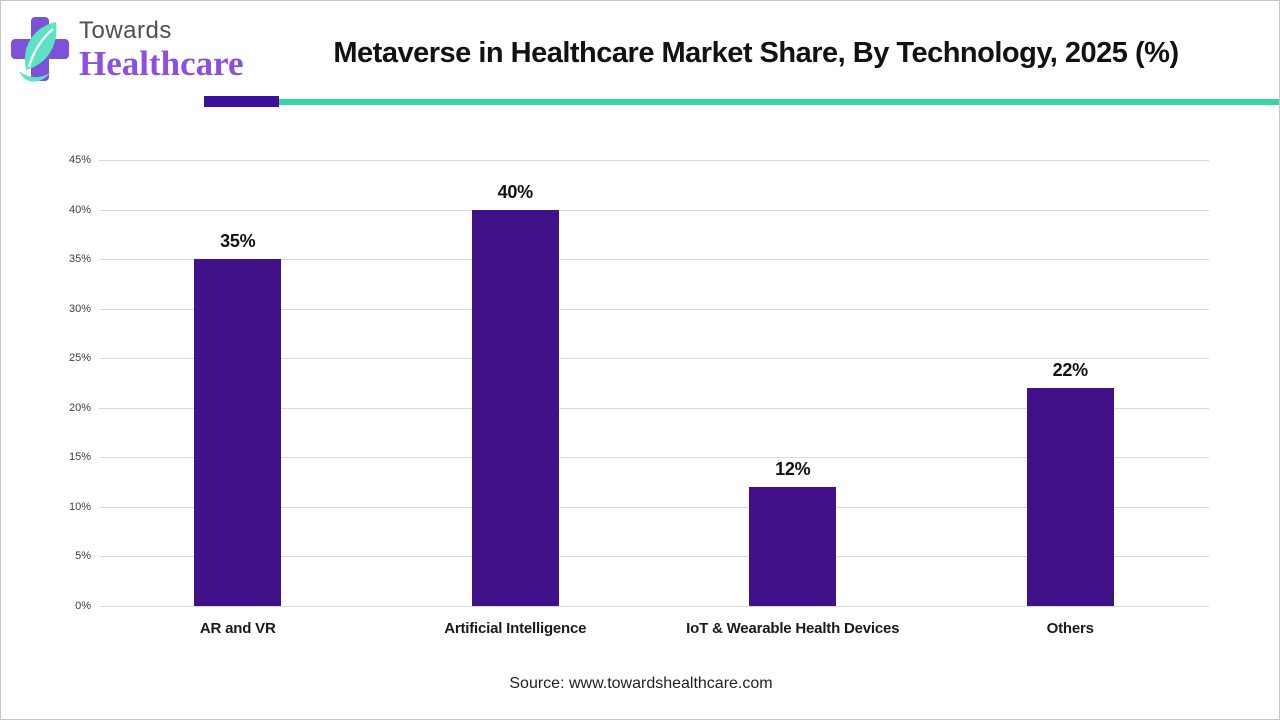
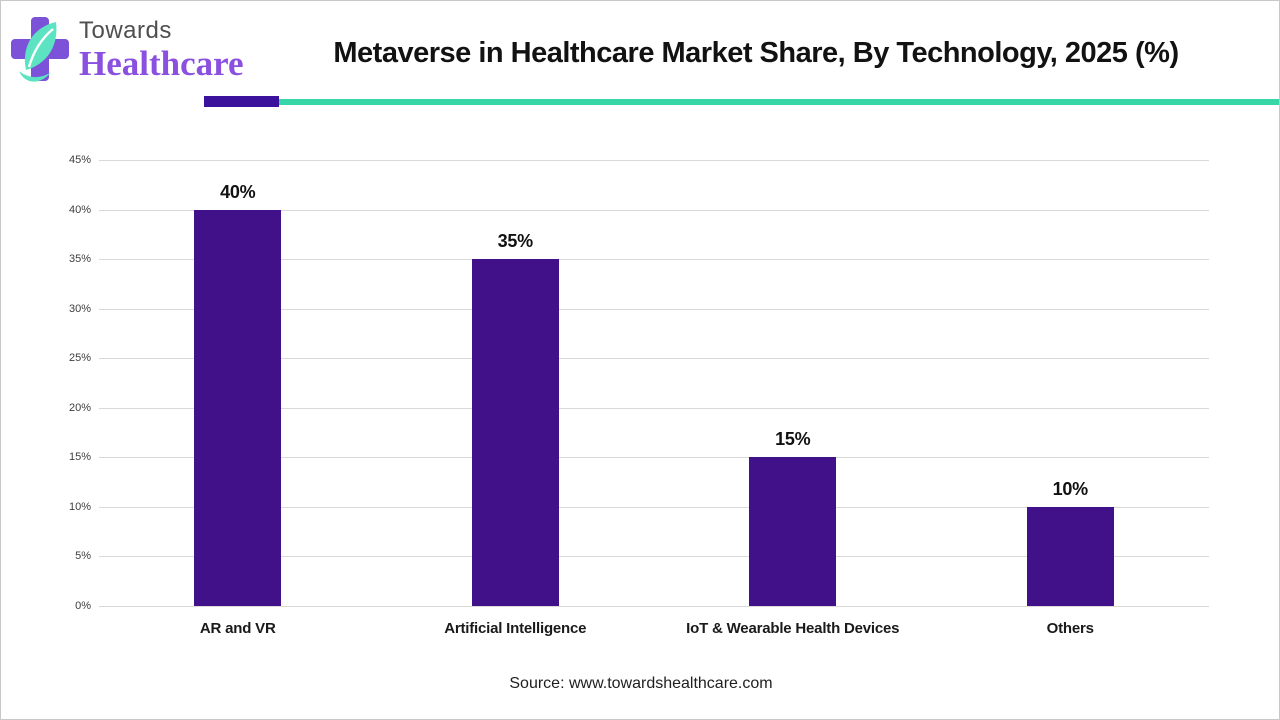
AR and VR: 35% -> 40%
Artificial Intelligence: 40% -> 35%
IoT & Wearable Health Devices: 12% -> 15%
Others: 22% -> 10%
